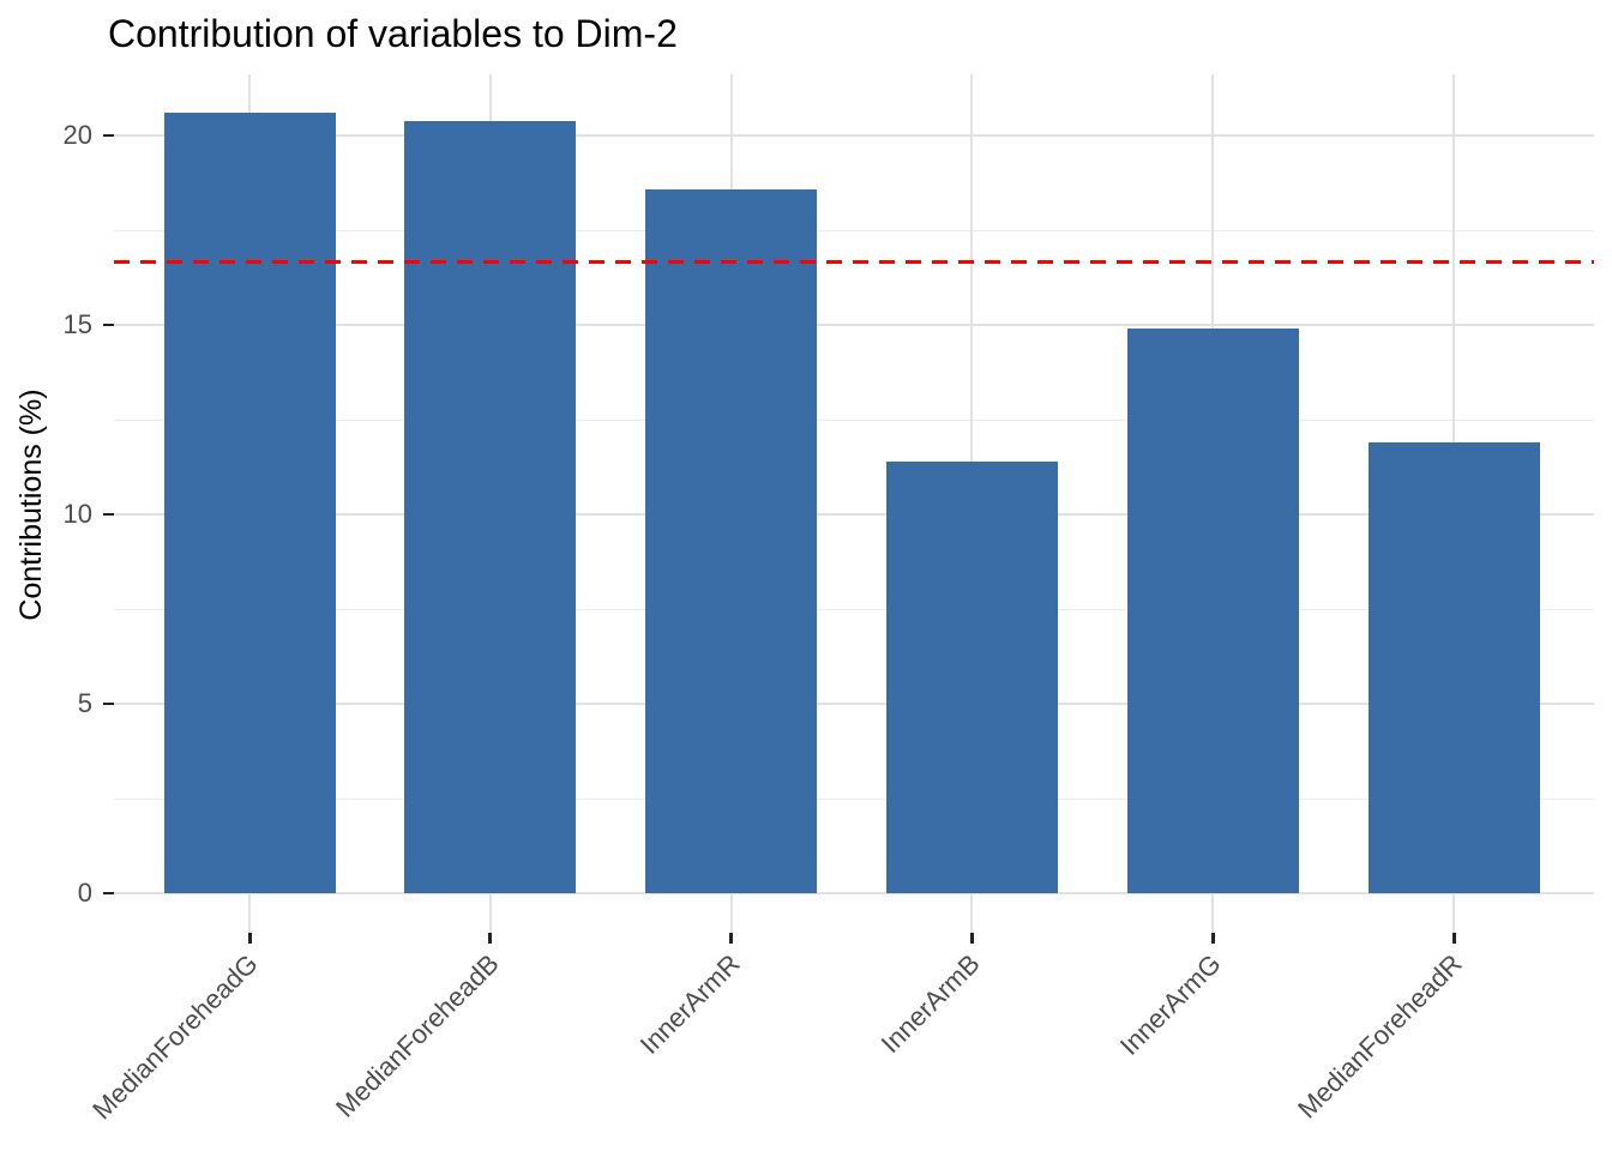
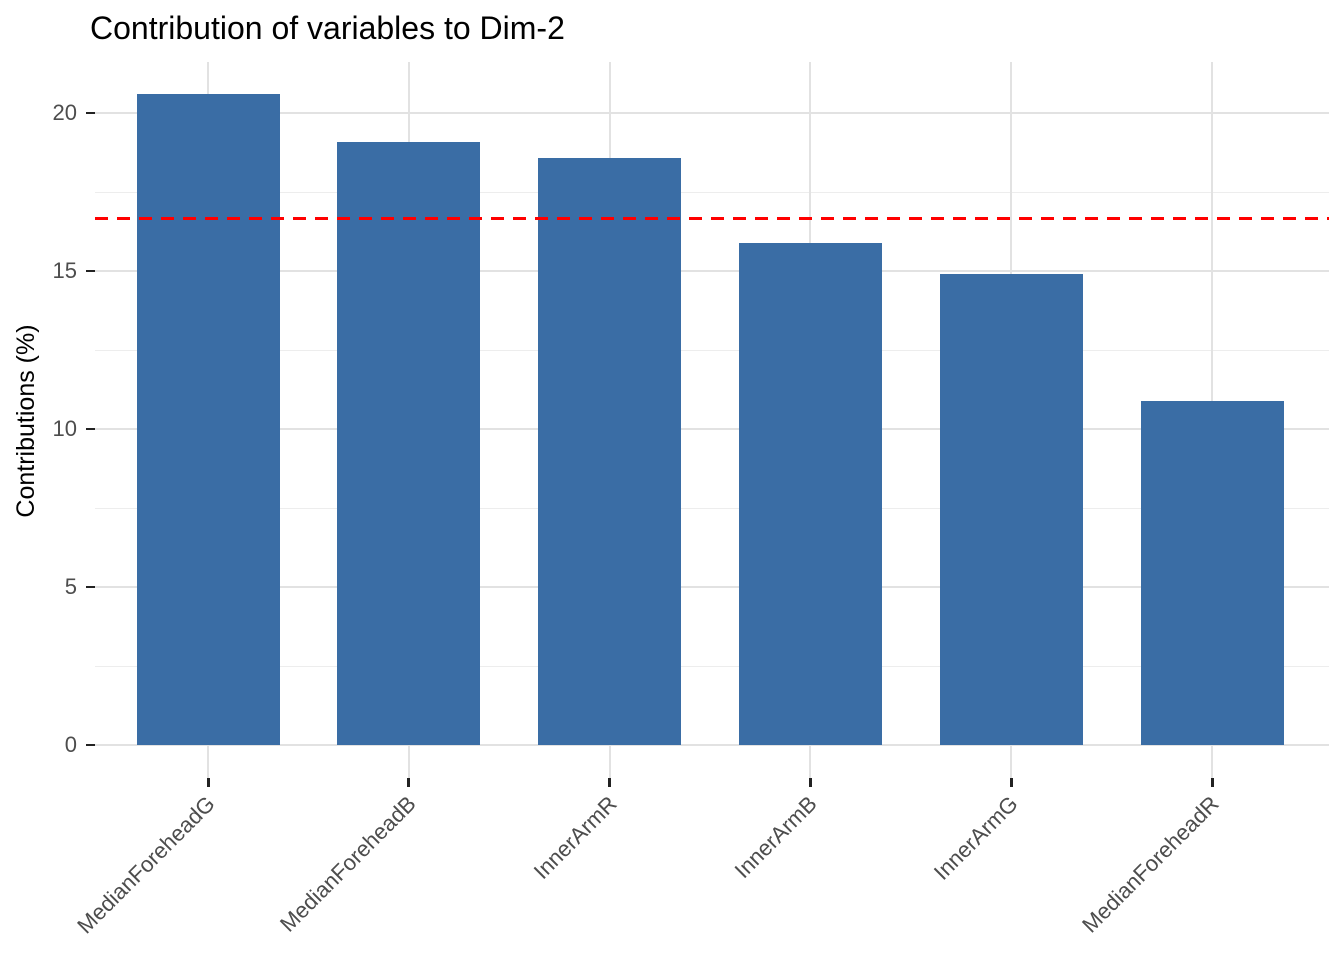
MedianForeheadB: 20.4 -> 19.1
InnerArmB: 11.4 -> 15.9
MedianForeheadR: 11.9 -> 10.9
